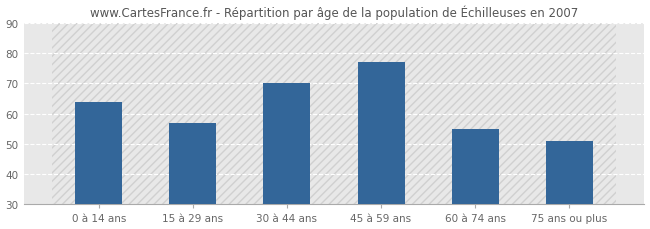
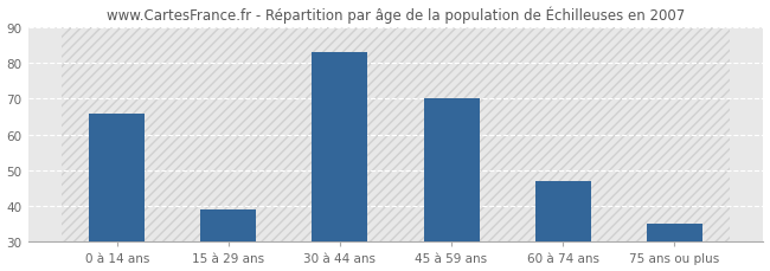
0 à 14 ans: 64 -> 66
15 à 29 ans: 57 -> 39
30 à 44 ans: 70 -> 83
45 à 59 ans: 77 -> 70
60 à 74 ans: 55 -> 47
75 ans ou plus: 51 -> 35
